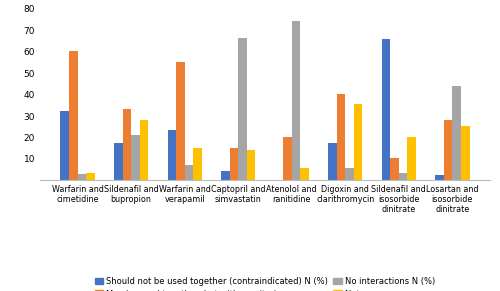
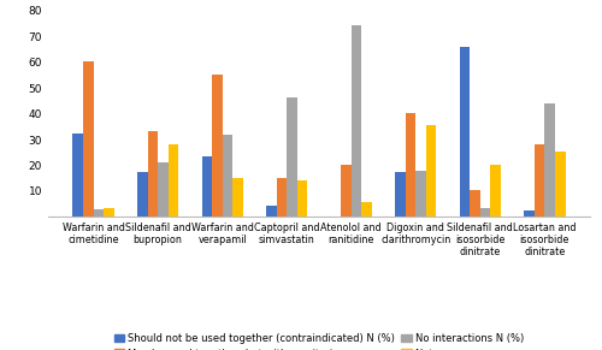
No interactions N (%)/Warfarin and verapamil: 7.0 -> 32.0
No interactions N (%)/Captopril and simvastatin: 66.5 -> 46.5
No interactions N (%)/Digoxin and clarithromycin: 6.0 -> 18.0
